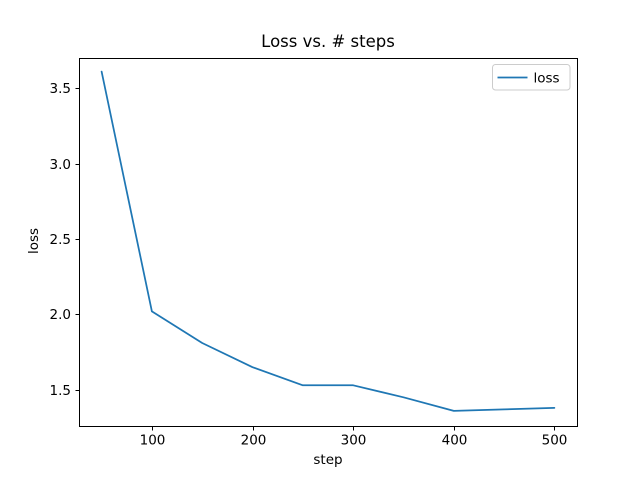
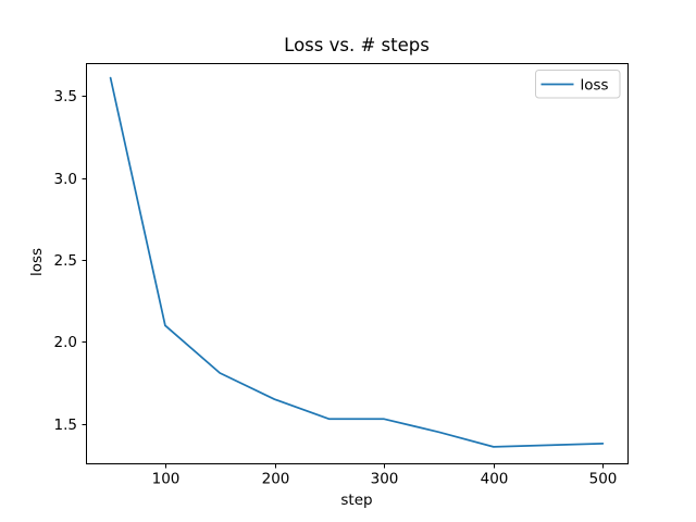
100: 2.02 -> 2.10
